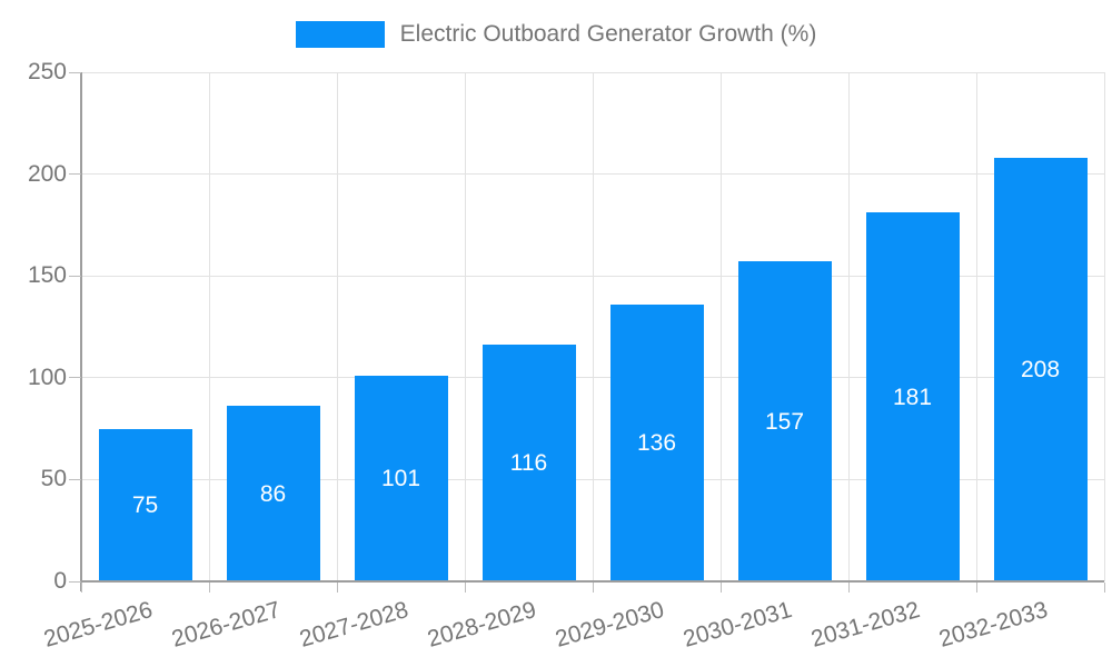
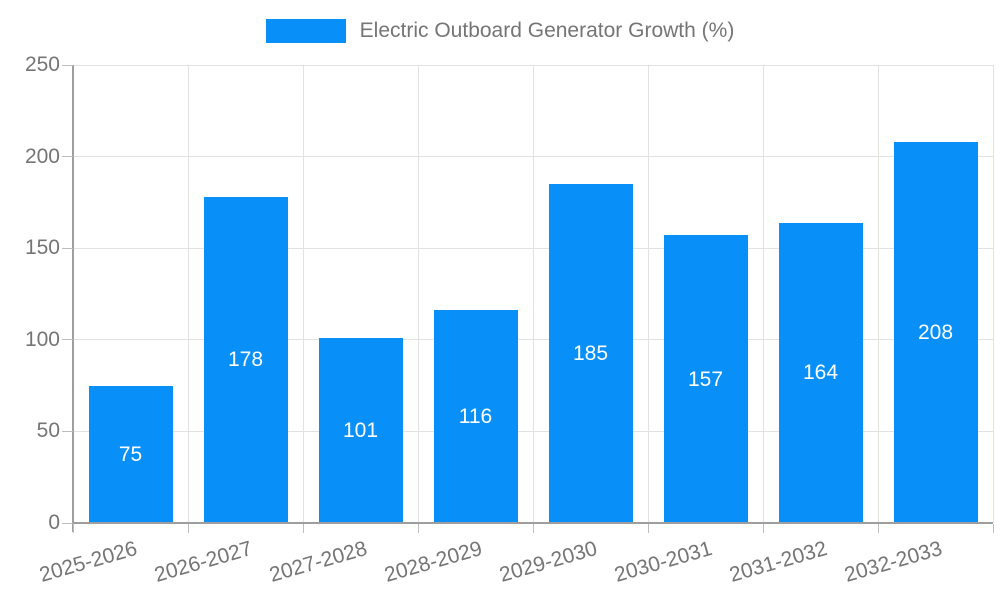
2026-2027: 86 -> 178
2029-2030: 136 -> 185
2031-2032: 181 -> 164
